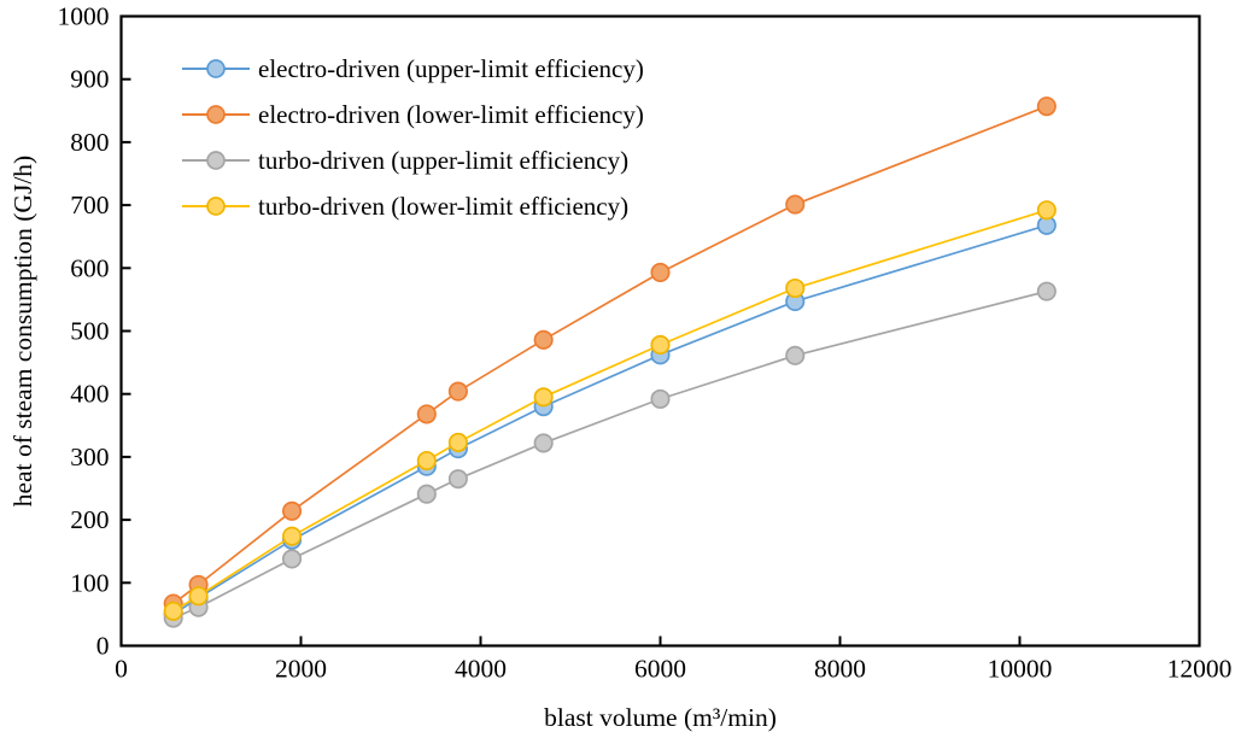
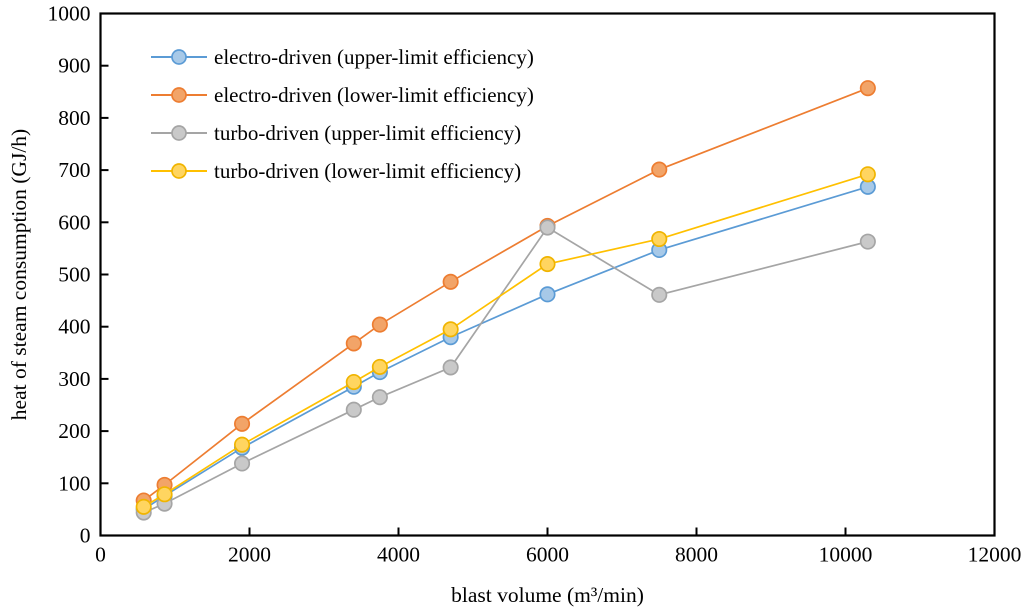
turbo-driven (upper-limit efficiency)/6000: 390 -> 590
turbo-driven (lower-limit efficiency)/6000: 480 -> 520
